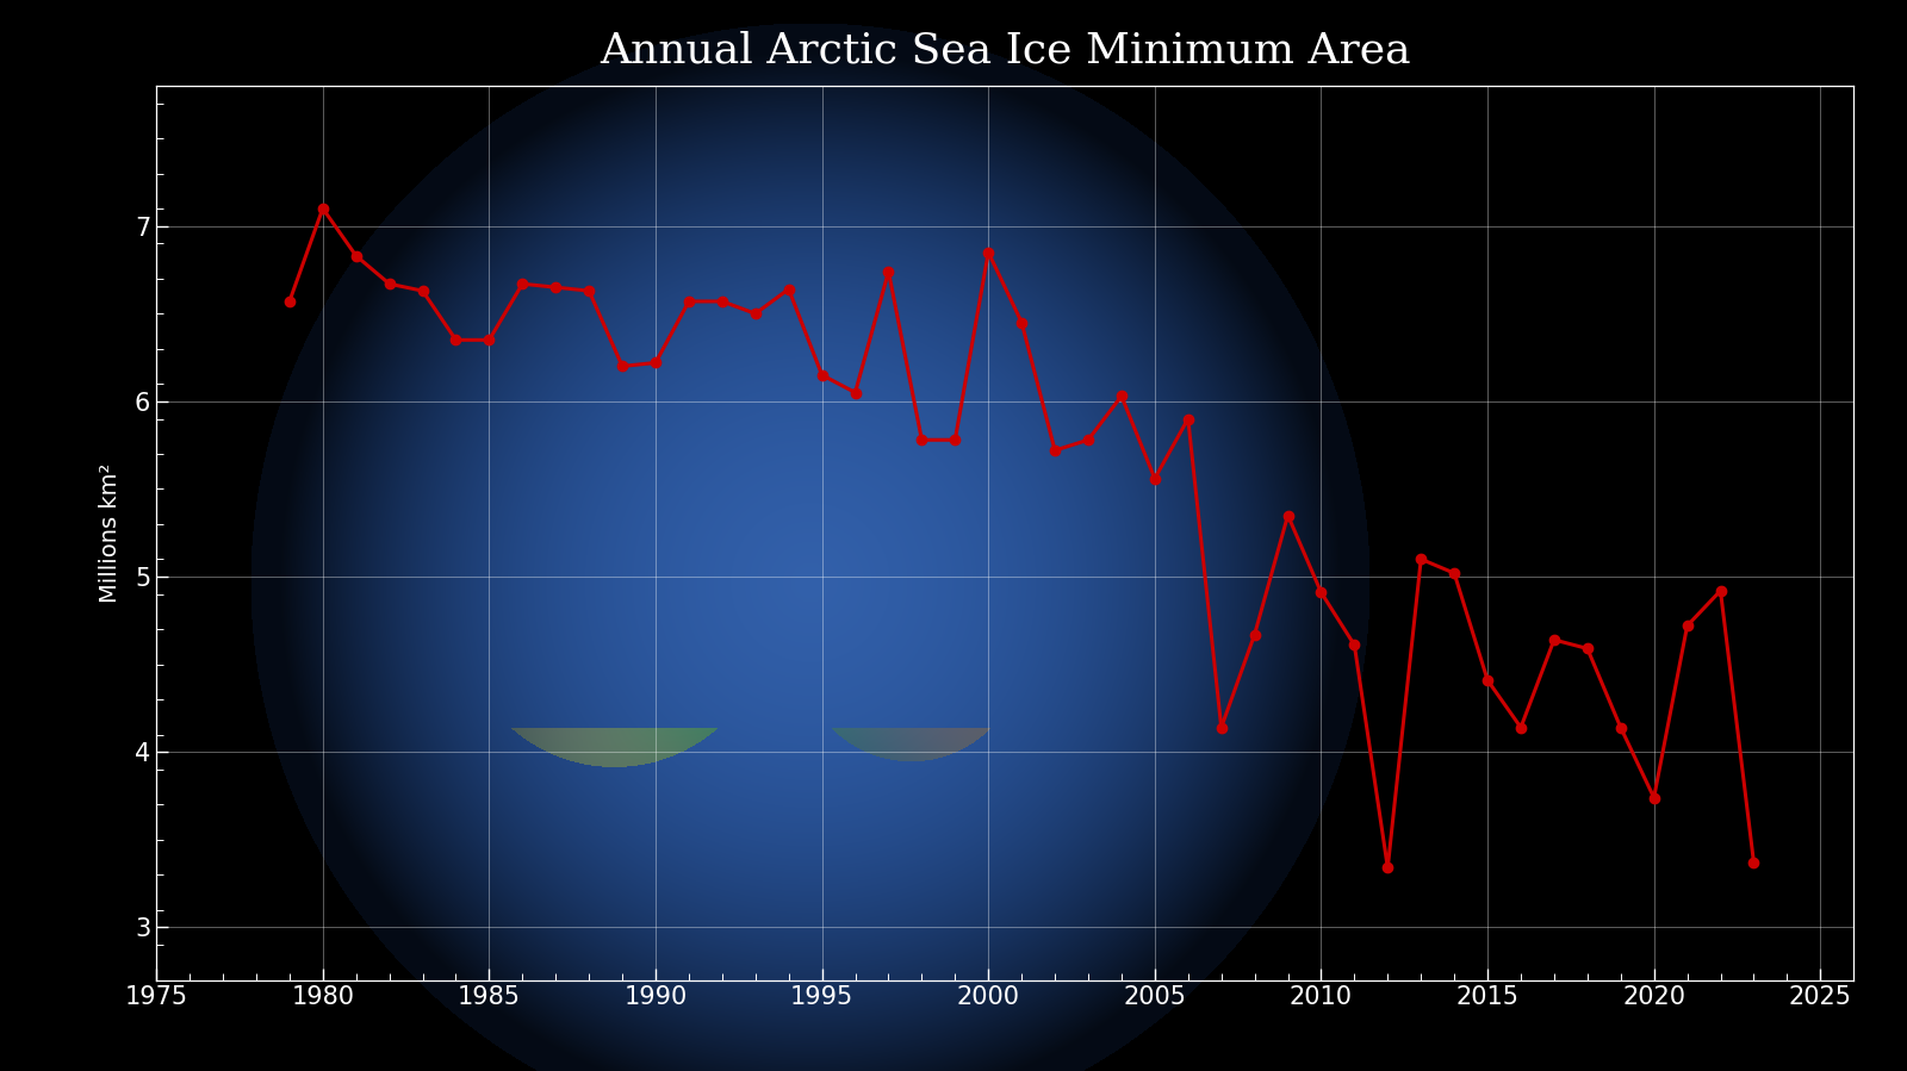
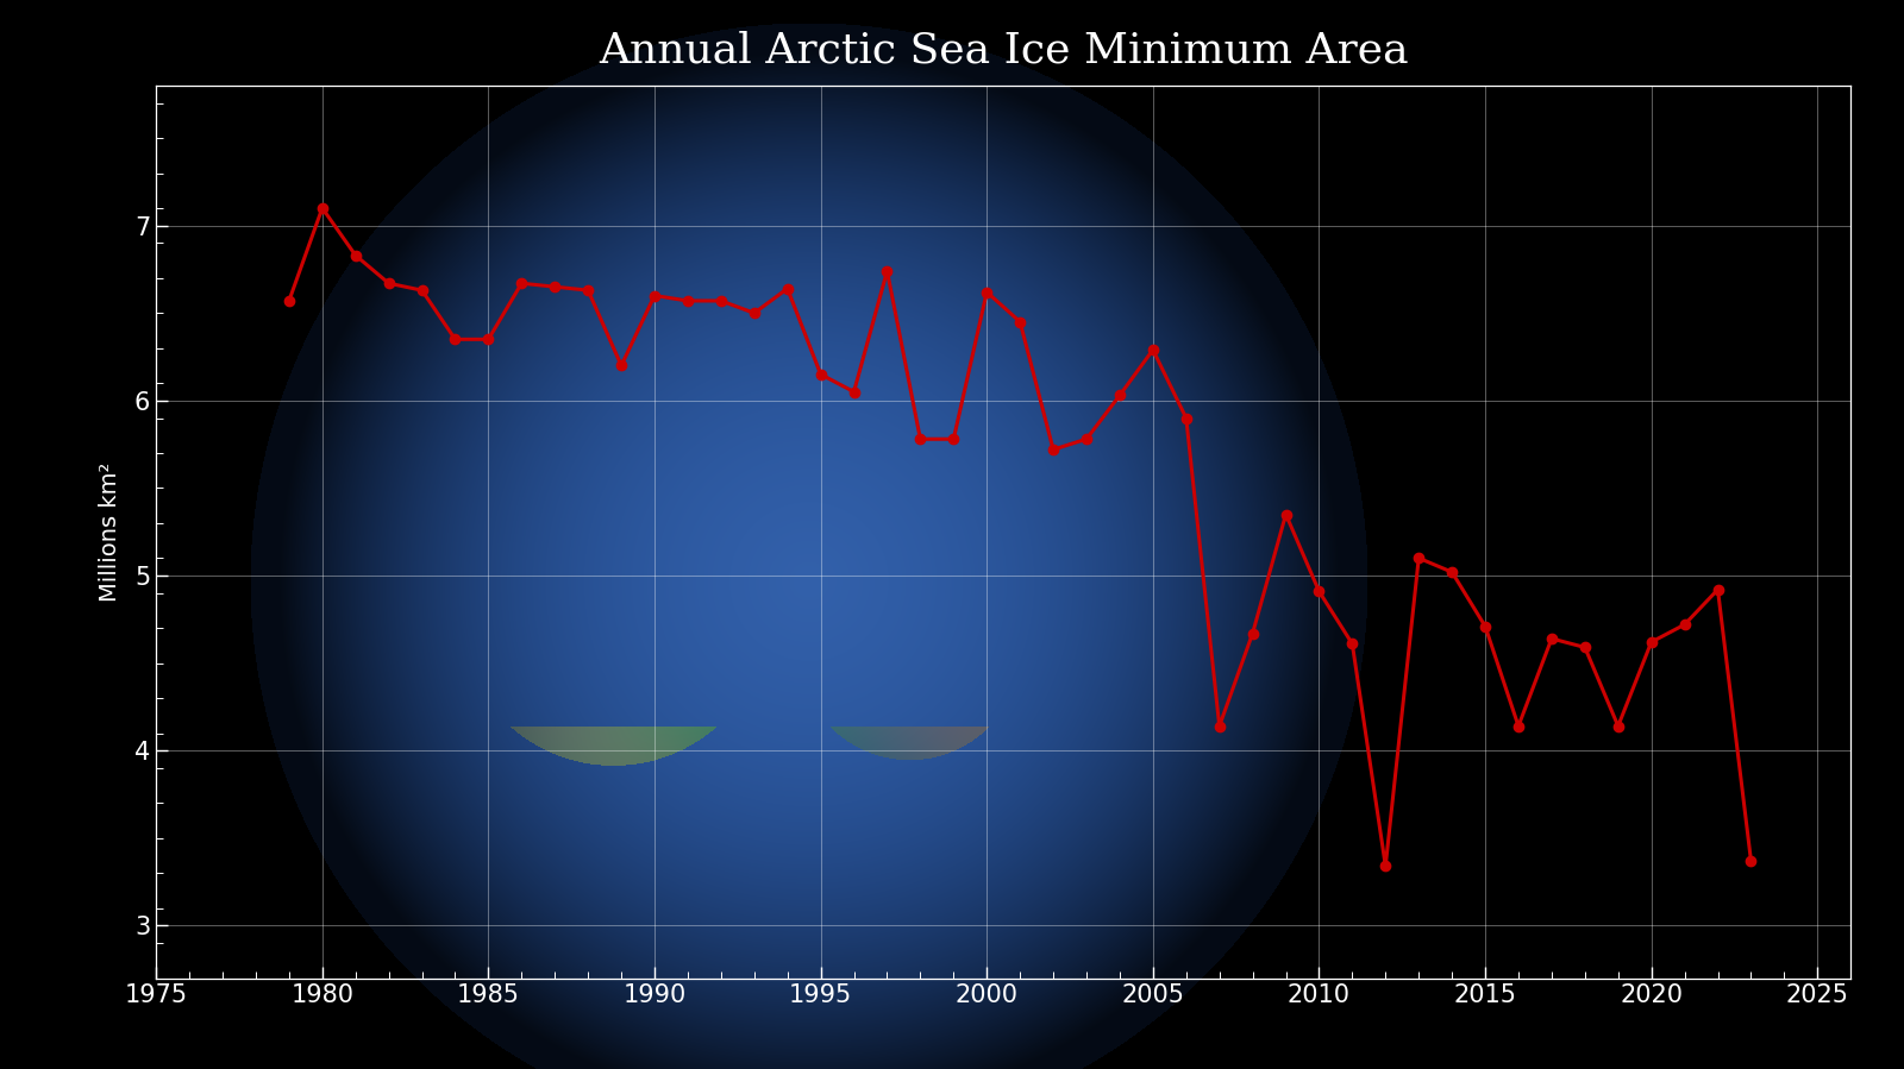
1990: 6.22 -> 6.60
2000: 6.85 -> 6.62
2005: 5.56 -> 6.29
2015: 4.41 -> 4.71
2020: 3.74 -> 4.62
